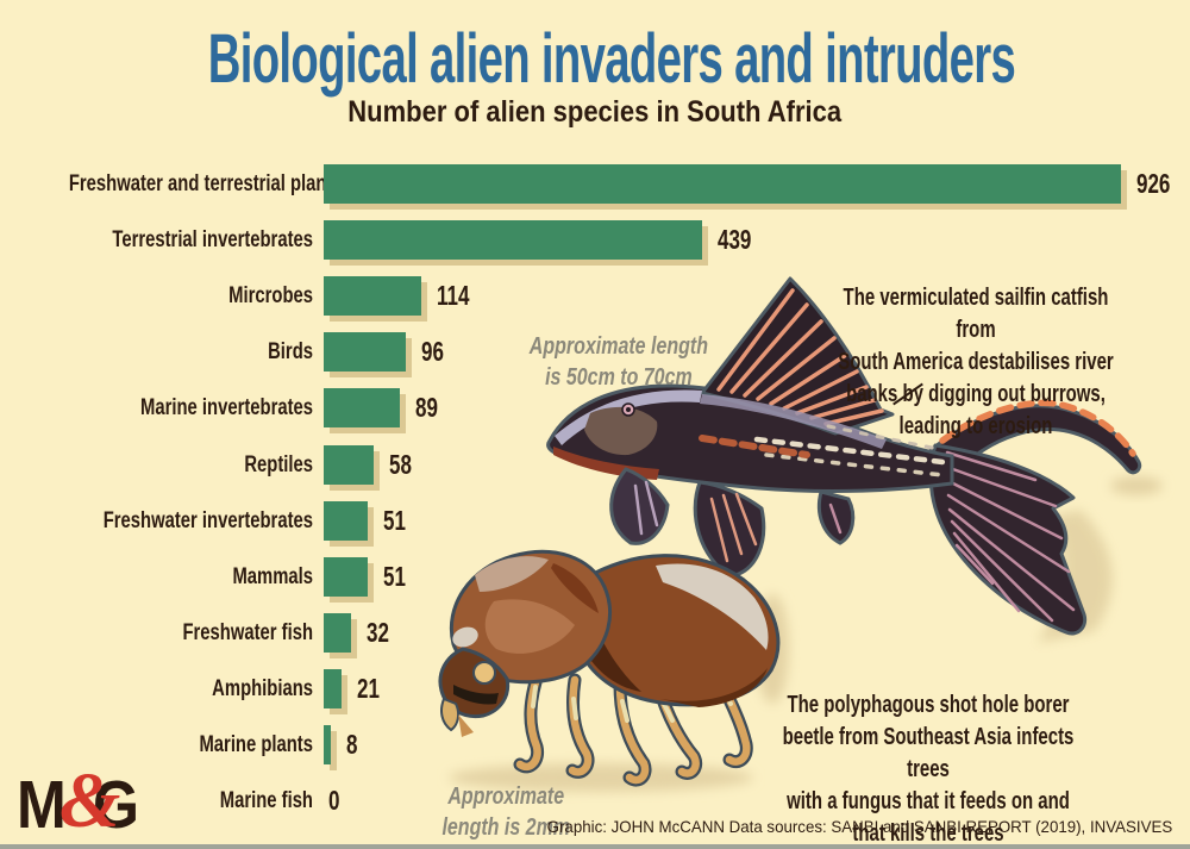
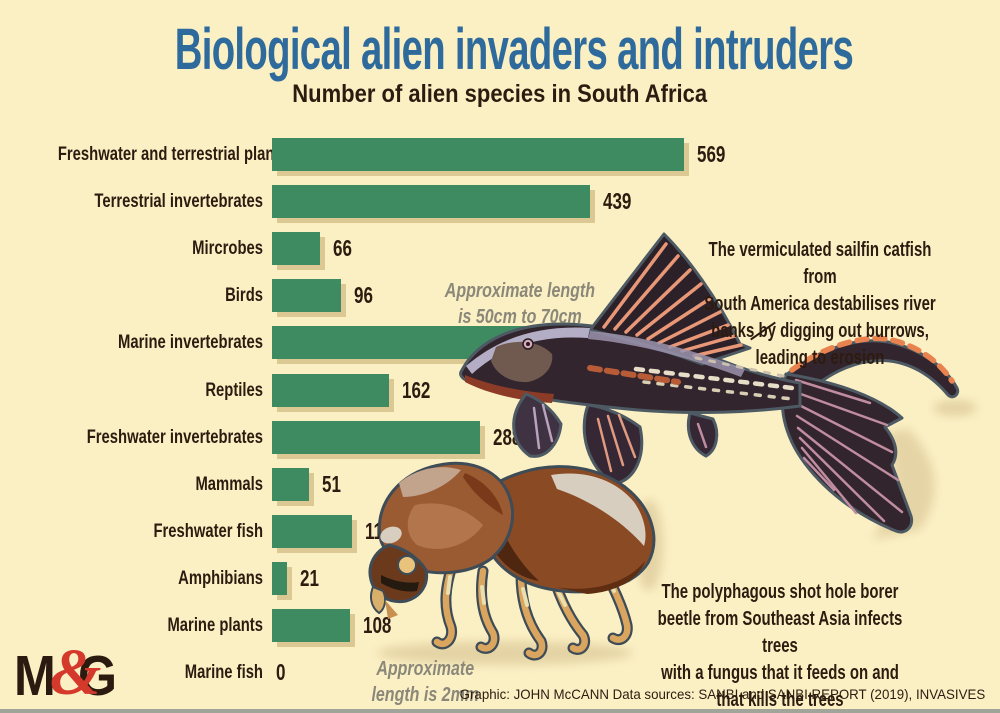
Freshwater and terrestrial plants: 926 -> 569
Mircrobes: 114 -> 66
Marine invertebrates: 89 -> 437
Reptiles: 58 -> 162
Freshwater invertebrates: 51 -> 288
Freshwater fish: 32 -> 111
Marine plants: 8 -> 108
